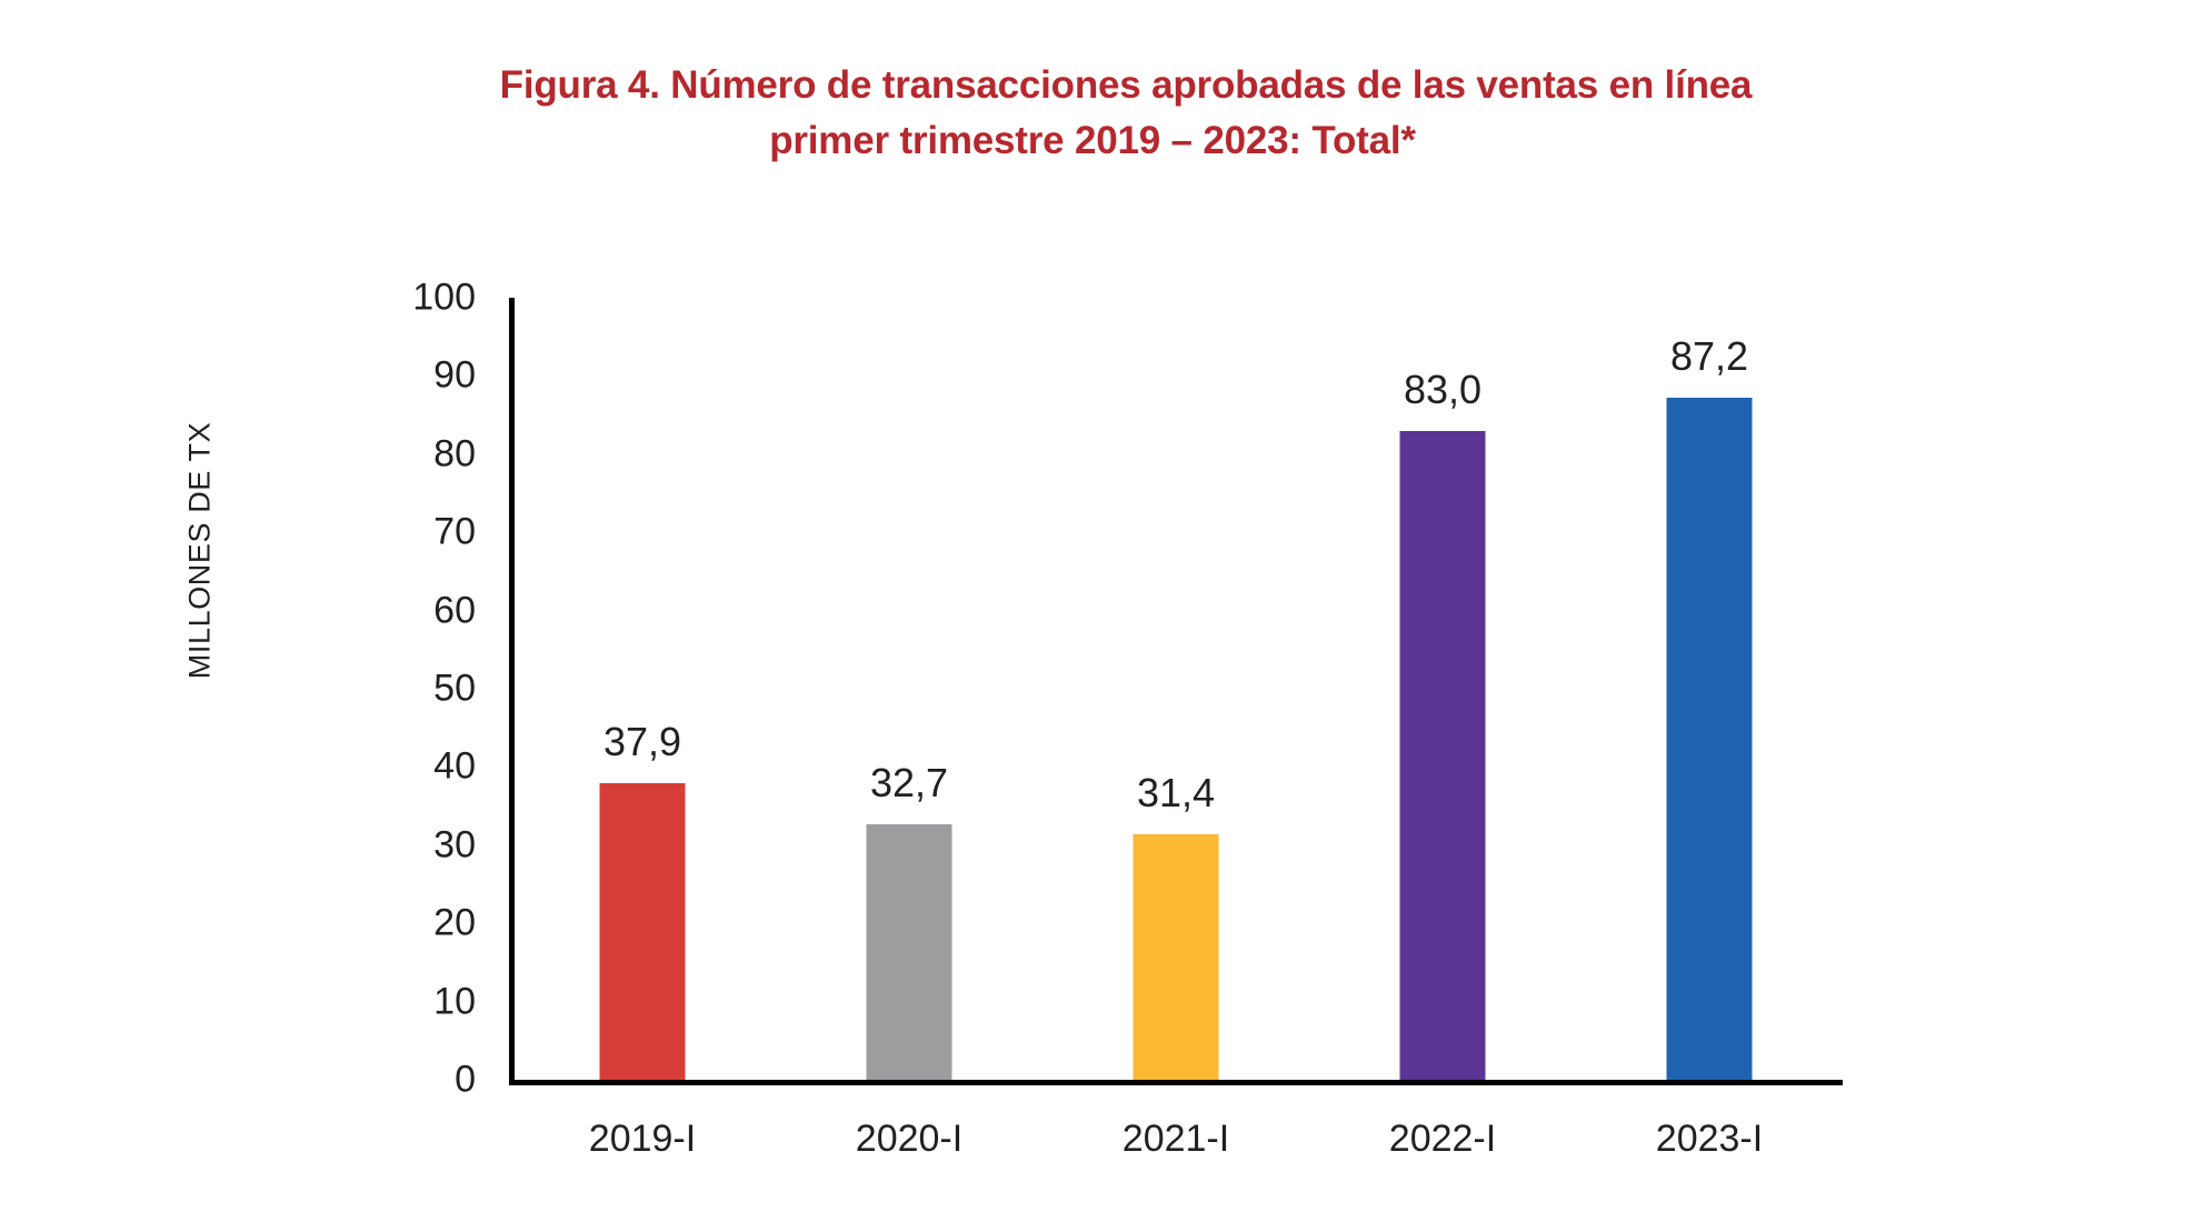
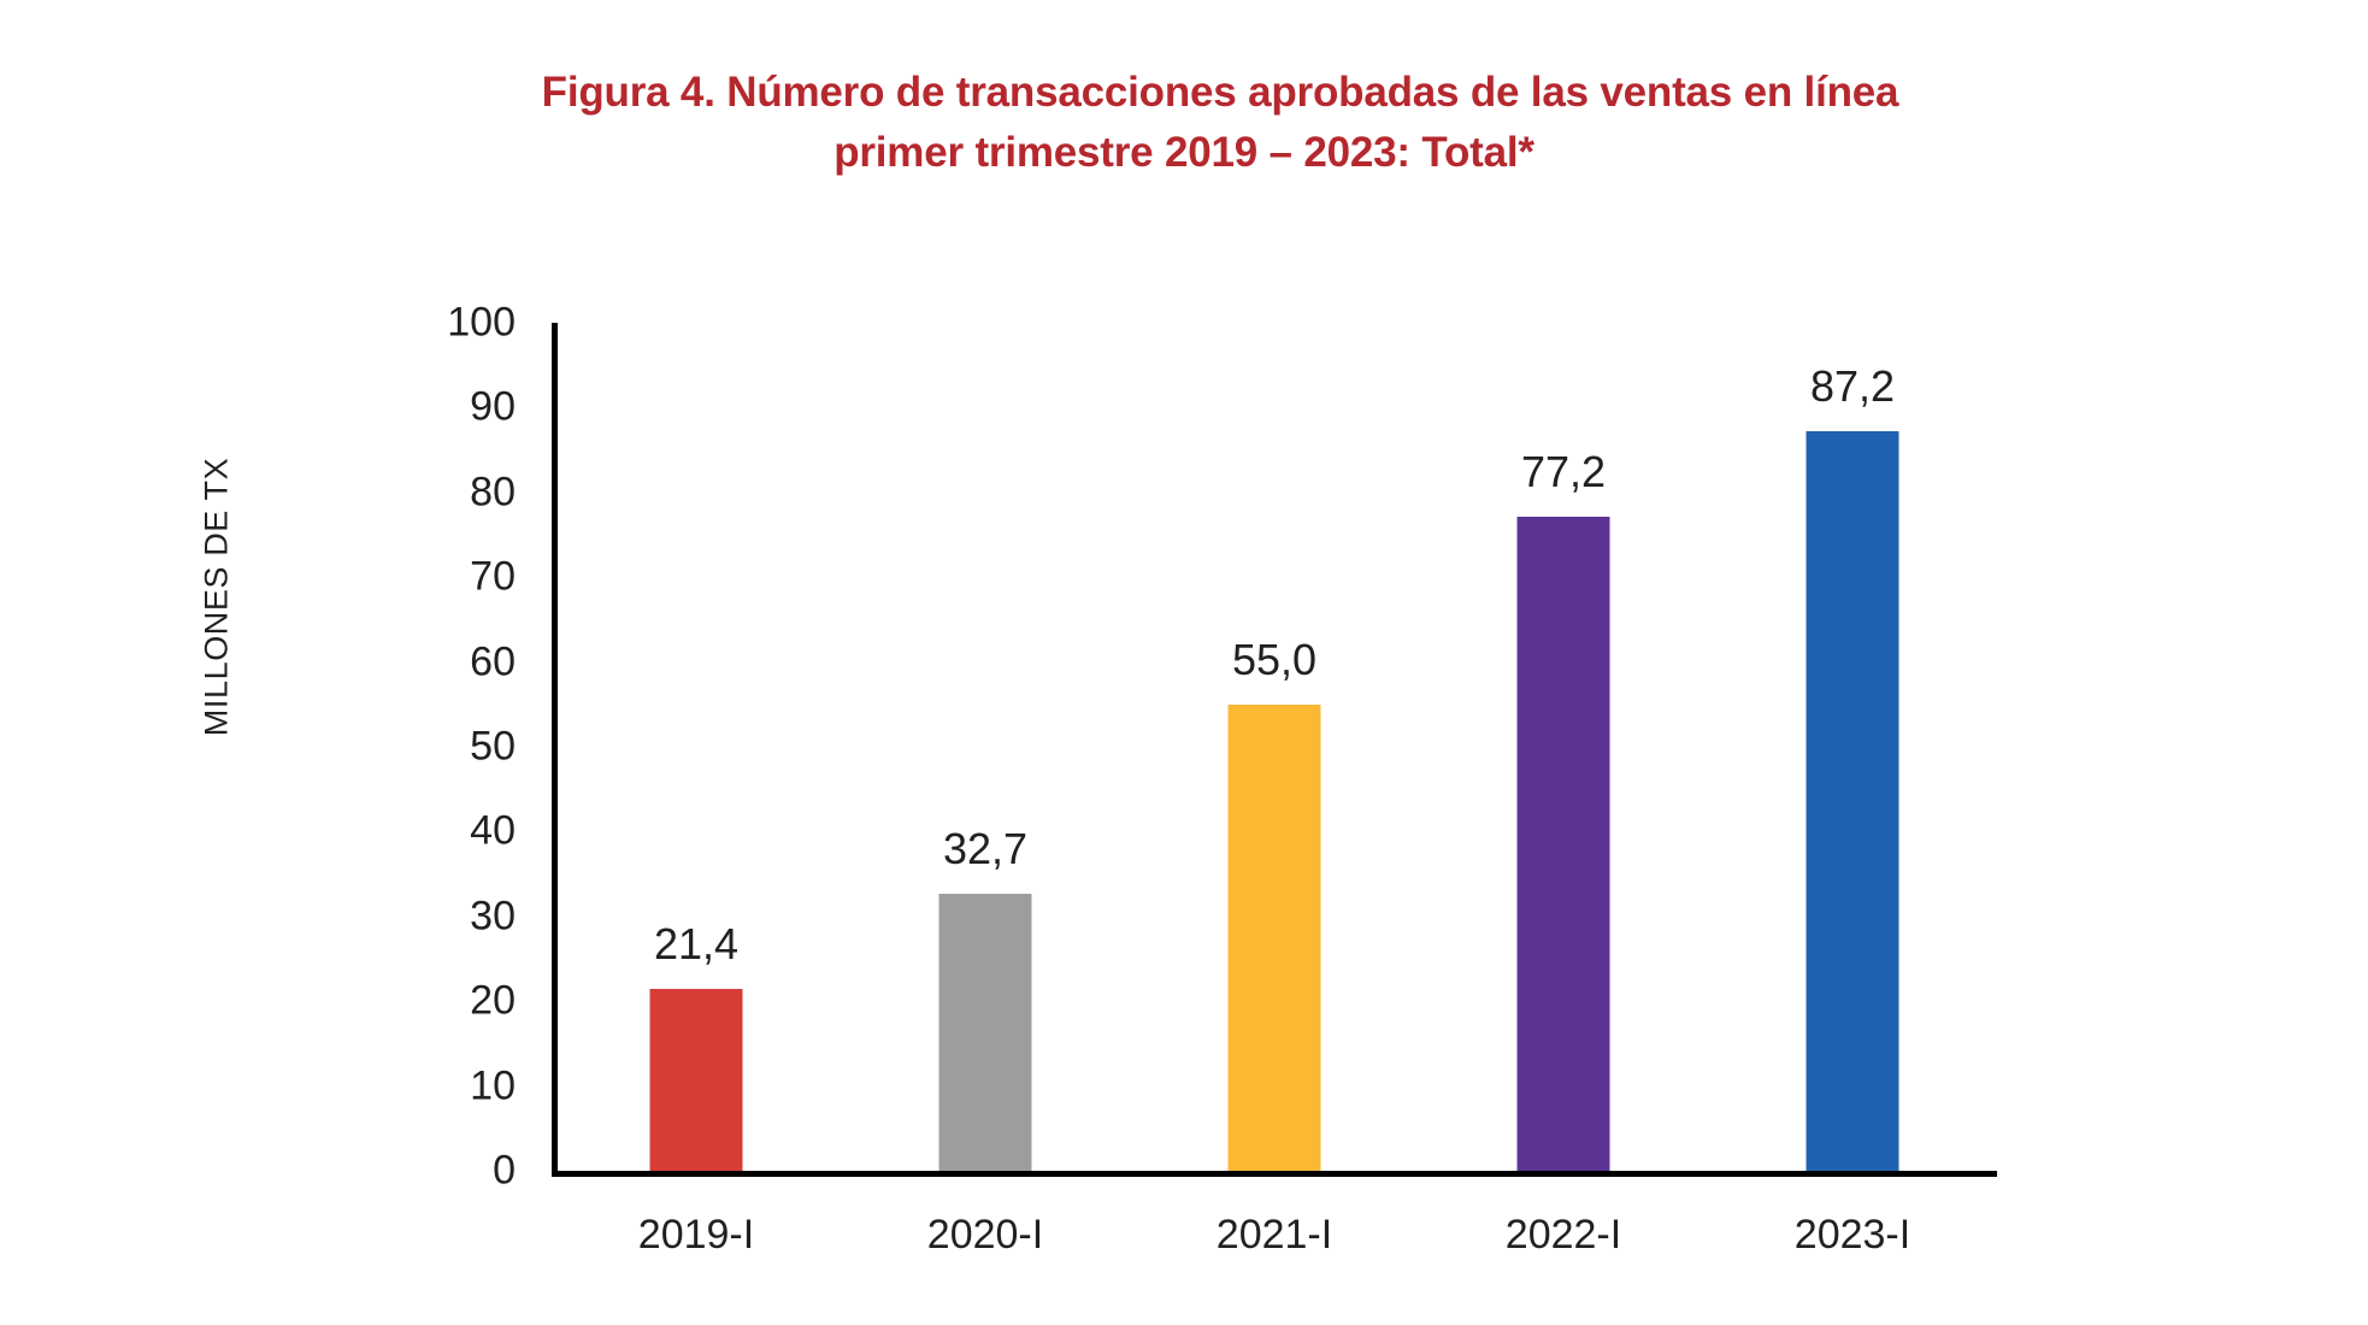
2019-I: 37,9 -> 21,4
2021-I: 31,4 -> 55,0
2022-I: 83,0 -> 77,2
